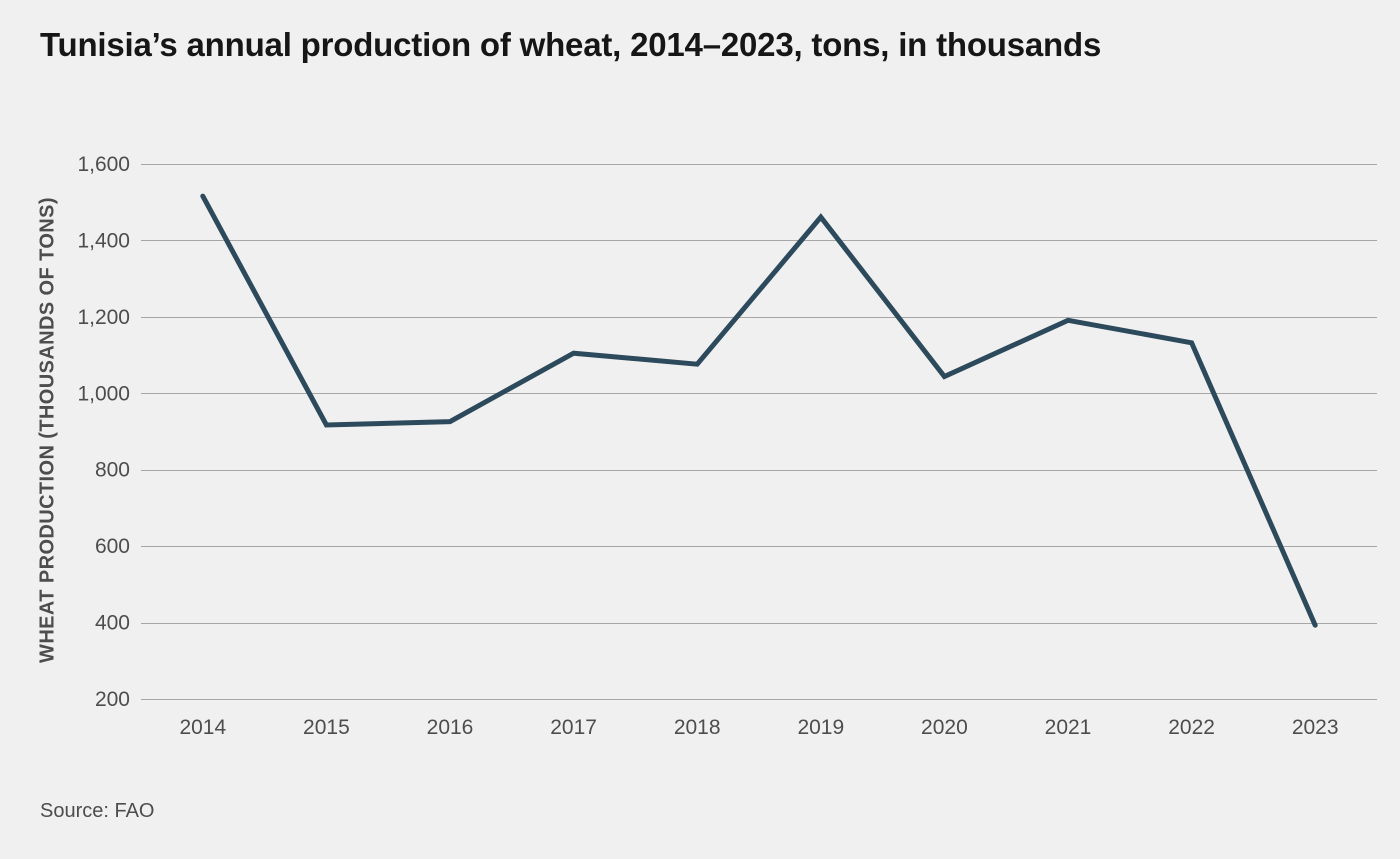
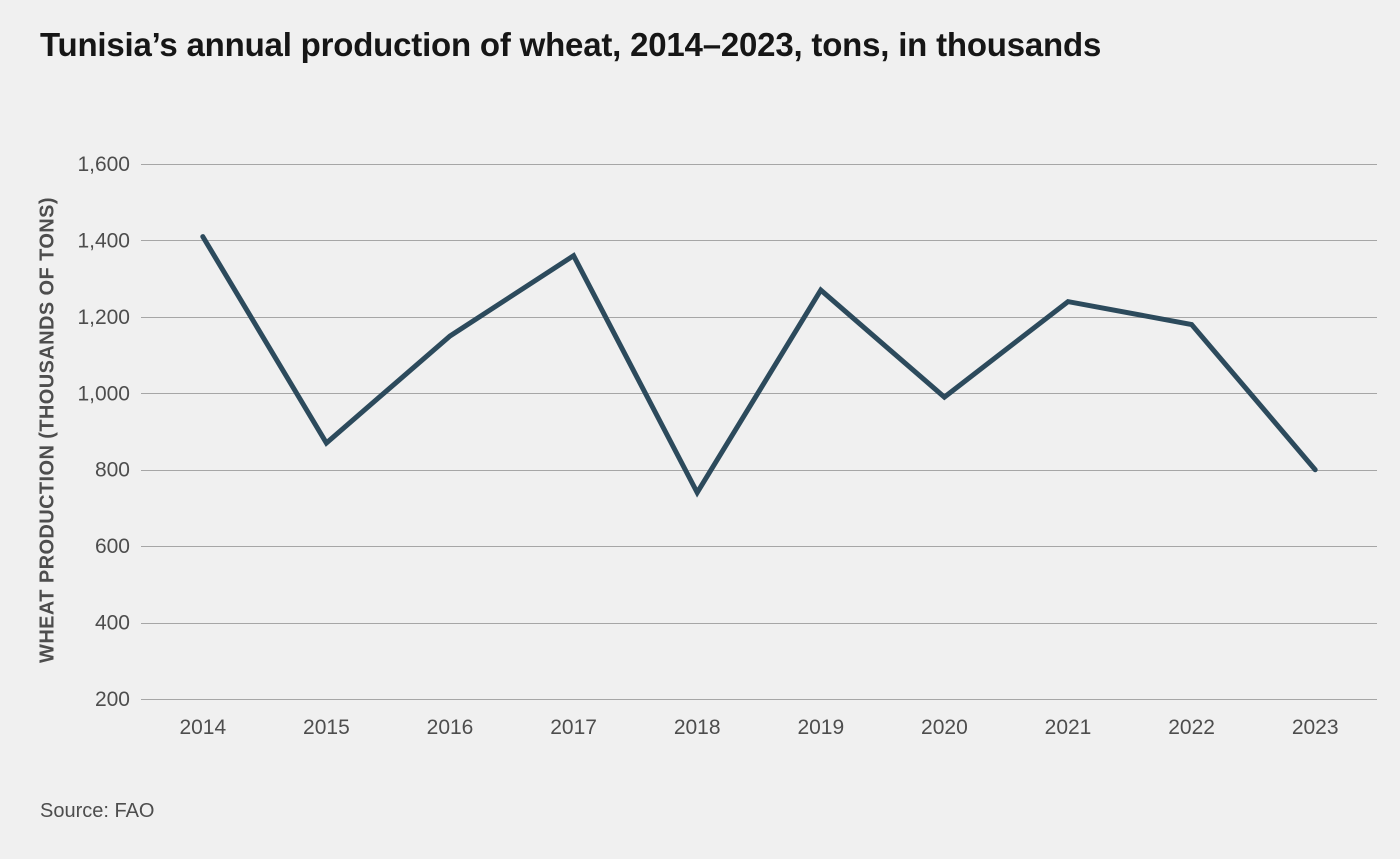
2014: 1520 -> 1410
2015: 920 -> 870
2016: 930 -> 1150
2017: 1100 -> 1360
2018: 1080 -> 740
2019: 1460 -> 1270
2020: 1040 -> 990
2021: 1190 -> 1240
2022: 1130 -> 1180
2023: 390 -> 800
